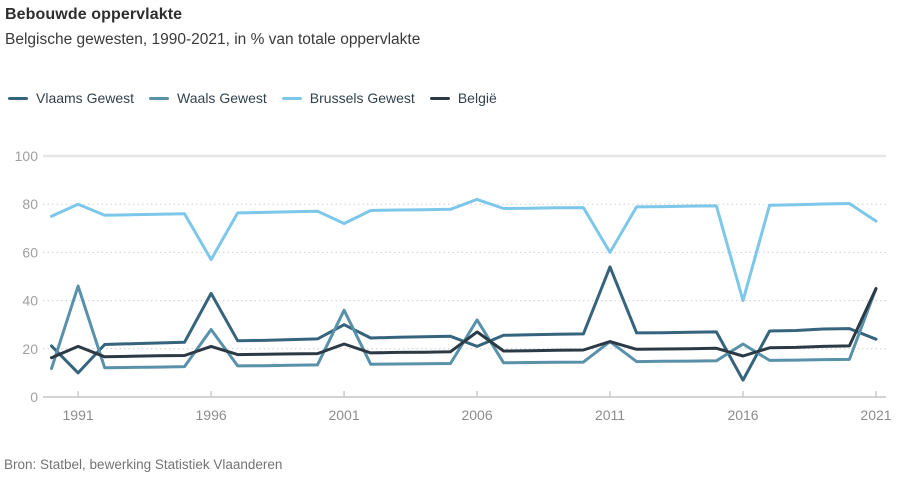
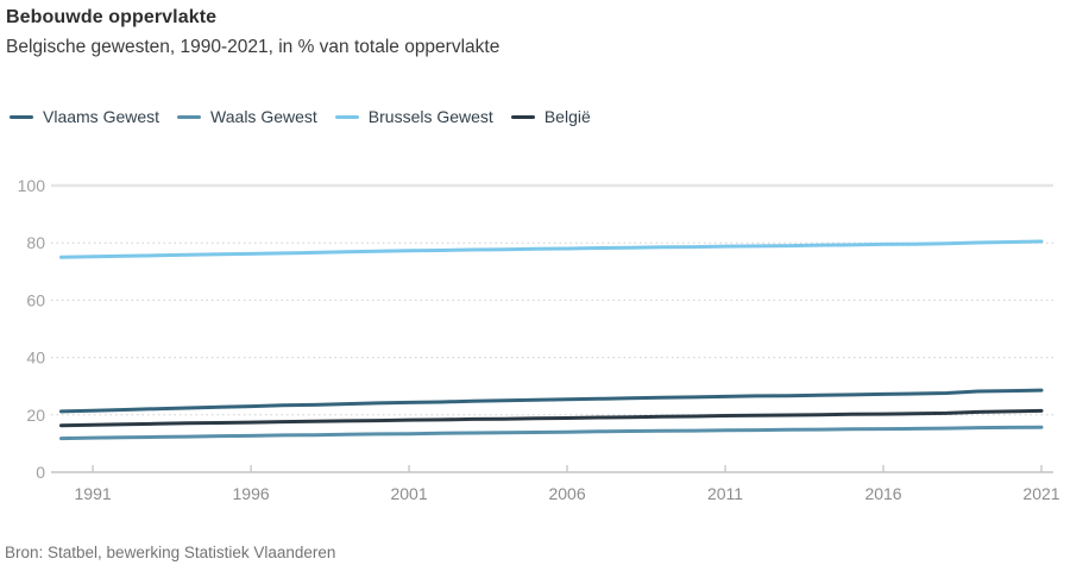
Vlaams Gewest/1991: 10 -> 22
Waals Gewest/1991: 46 -> 12
Brussels Gewest/1991: 80 -> 75
België/1991: 21 -> 16
Vlaams Gewest/1996: 43 -> 23
Waals Gewest/1996: 28 -> 13
Brussels Gewest/1996: 57 -> 76
België/1996: 21 -> 17
Vlaams Gewest/2001: 30 -> 24
Waals Gewest/2001: 36 -> 13
Brussels Gewest/2001: 72 -> 77
België/2001: 22 -> 18
Vlaams Gewest/2006: 21 -> 25
Waals Gewest/2006: 32 -> 14
Brussels Gewest/2006: 82 -> 78
België/2006: 27 -> 19
Vlaams Gewest/2011: 54 -> 26
Waals Gewest/2011: 23 -> 15
Brussels Gewest/2011: 60 -> 79
België/2011: 23 -> 20
Vlaams Gewest/2016: 7 -> 27
Waals Gewest/2016: 22 -> 15
Brussels Gewest/2016: 40 -> 80
België/2016: 17 -> 20
Vlaams Gewest/2021: 24 -> 29
Waals Gewest/2021: 45 -> 16
Brussels Gewest/2021: 73 -> 80
België/2021: 45 -> 21
